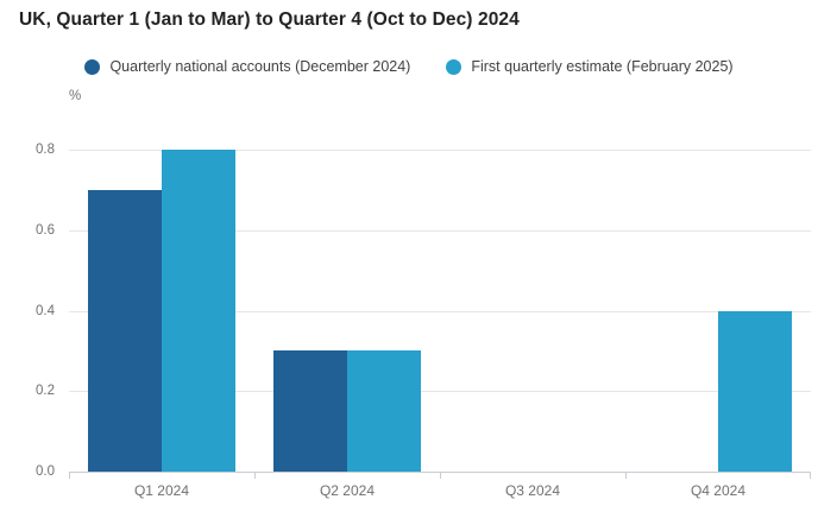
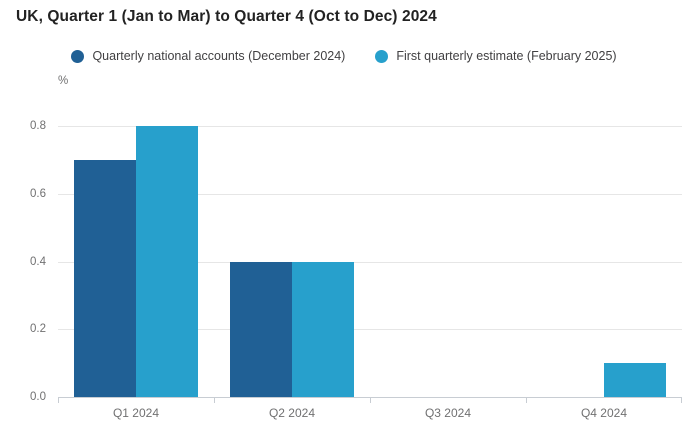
Quarterly national accounts (December 2024)/Q2 2024: 0.3 -> 0.4
First quarterly estimate (February 2025)/Q2 2024: 0.3 -> 0.4
First quarterly estimate (February 2025)/Q4 2024: 0.4 -> 0.1
